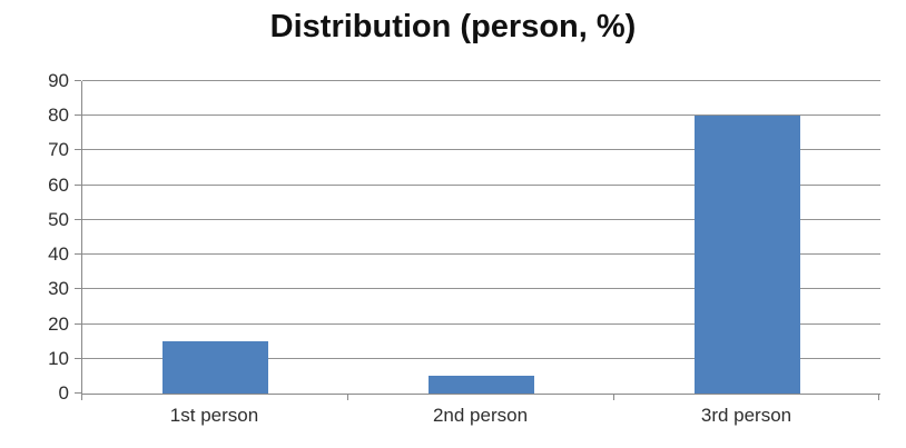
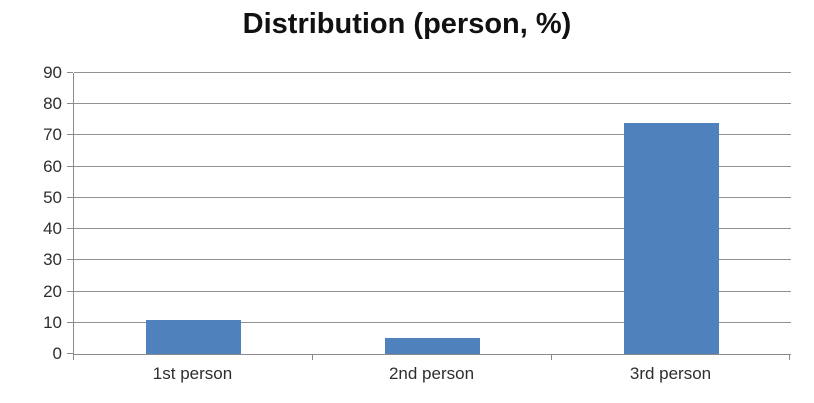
1st person: 15 -> 11
3rd person: 80 -> 74
